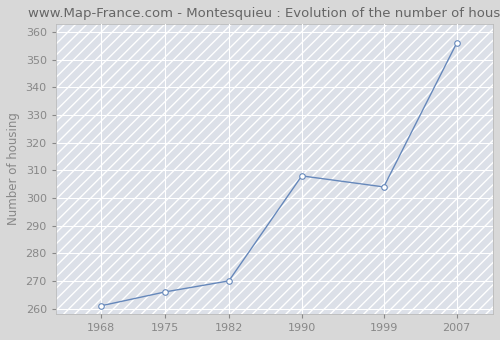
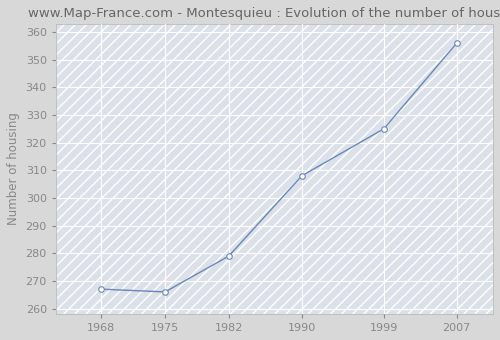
1968: 261 -> 267
1982: 270 -> 279
1999: 304 -> 325
